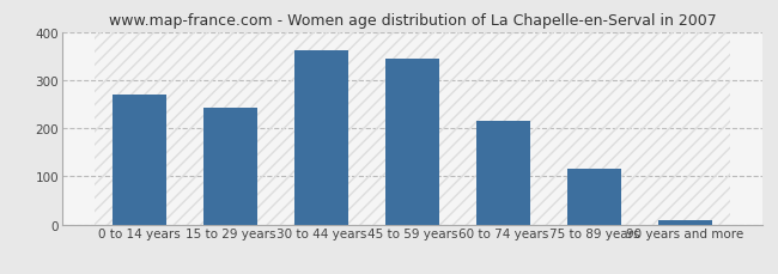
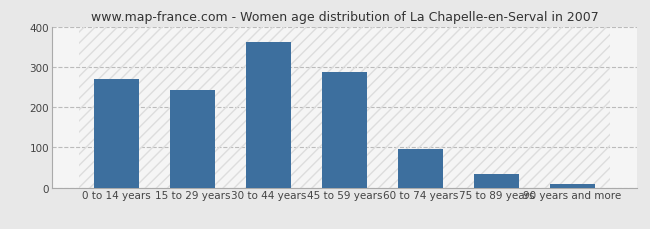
45 to 59 years: 345 -> 288
60 to 74 years: 215 -> 95
75 to 89 years: 115 -> 35
